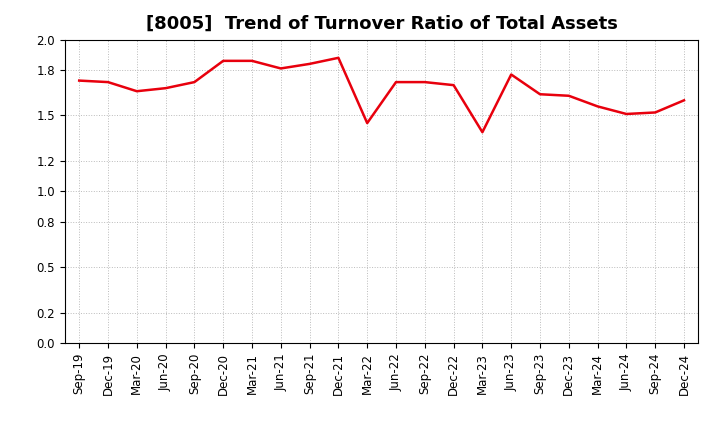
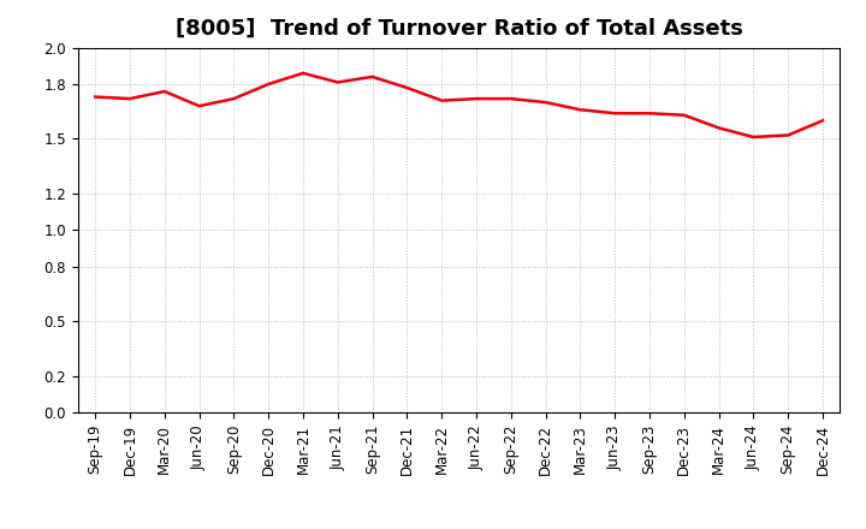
Mar-20: 1.66 -> 1.76
Dec-20: 1.86 -> 1.80
Dec-21: 1.88 -> 1.78
Mar-22: 1.45 -> 1.71
Mar-23: 1.39 -> 1.66
Jun-23: 1.77 -> 1.64
